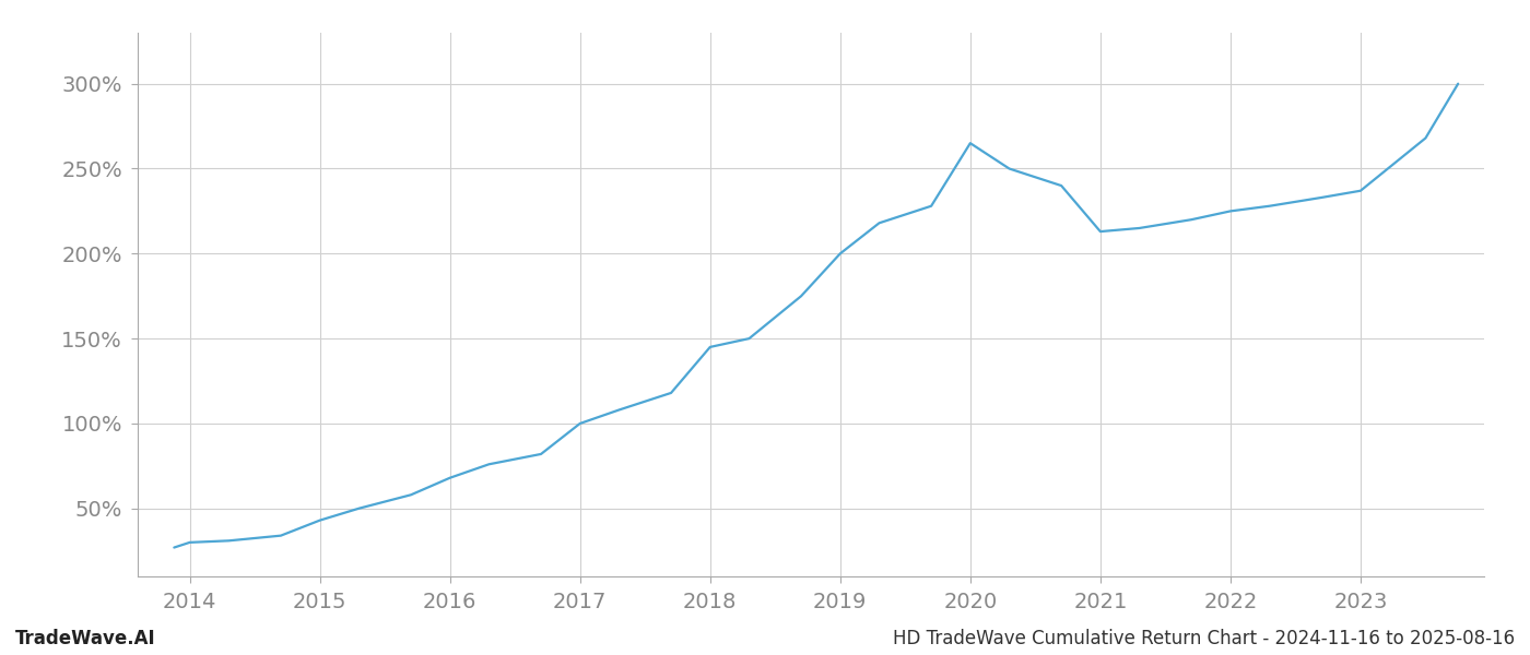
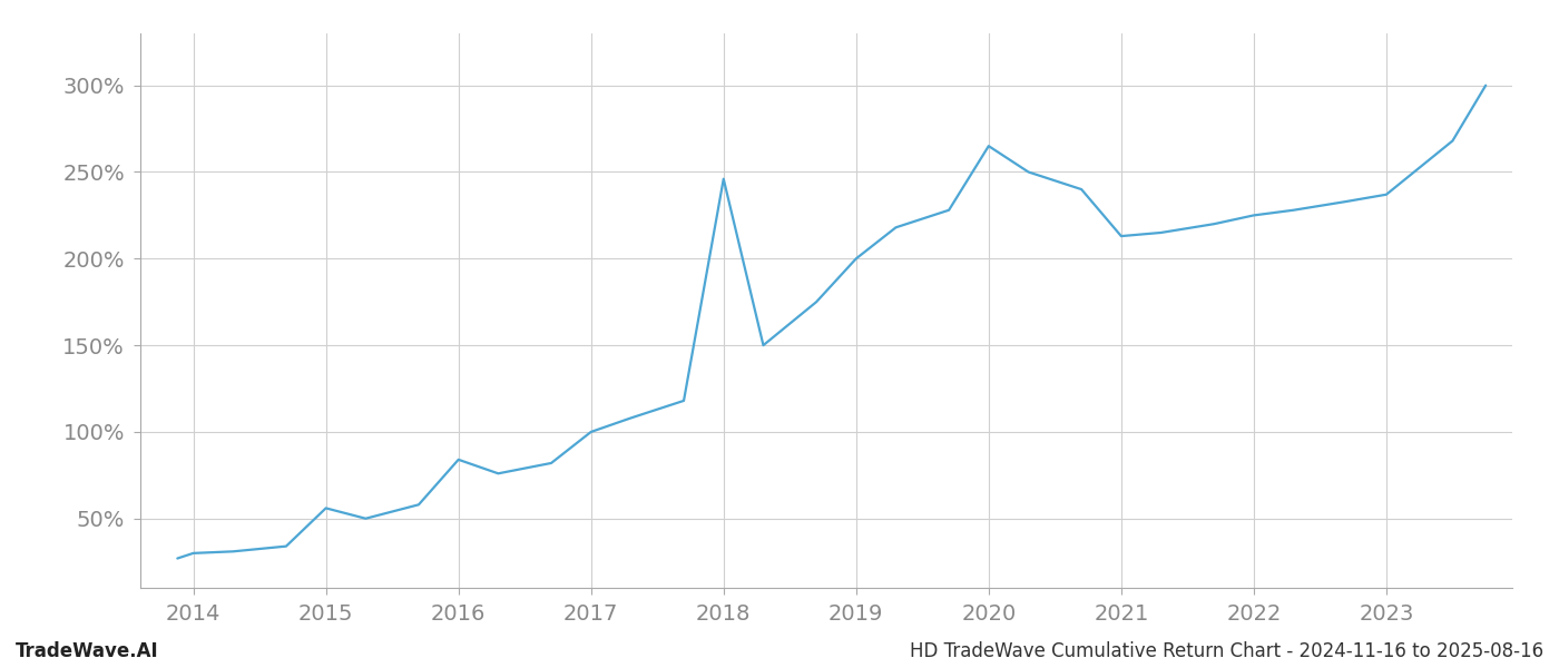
2015: 43% -> 56%
2016: 68% -> 84%
2018: 145% -> 246%
